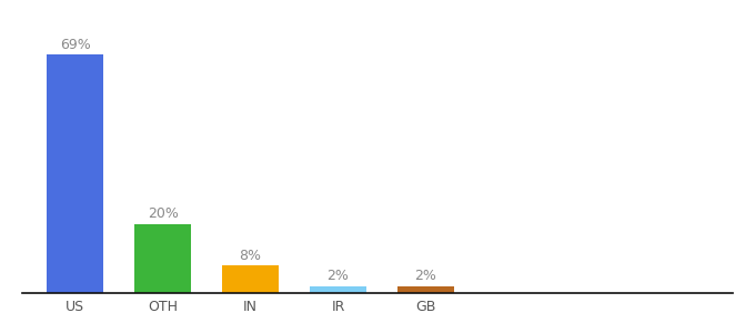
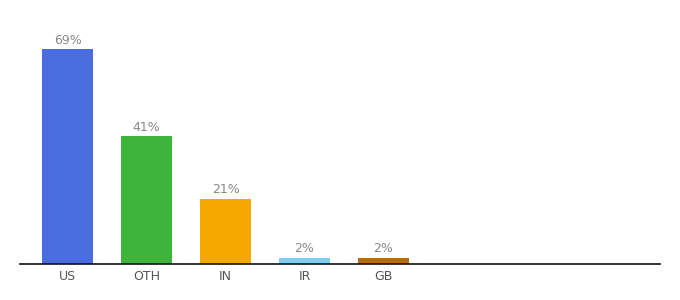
OTH: 20% -> 41%
IN: 8% -> 21%
